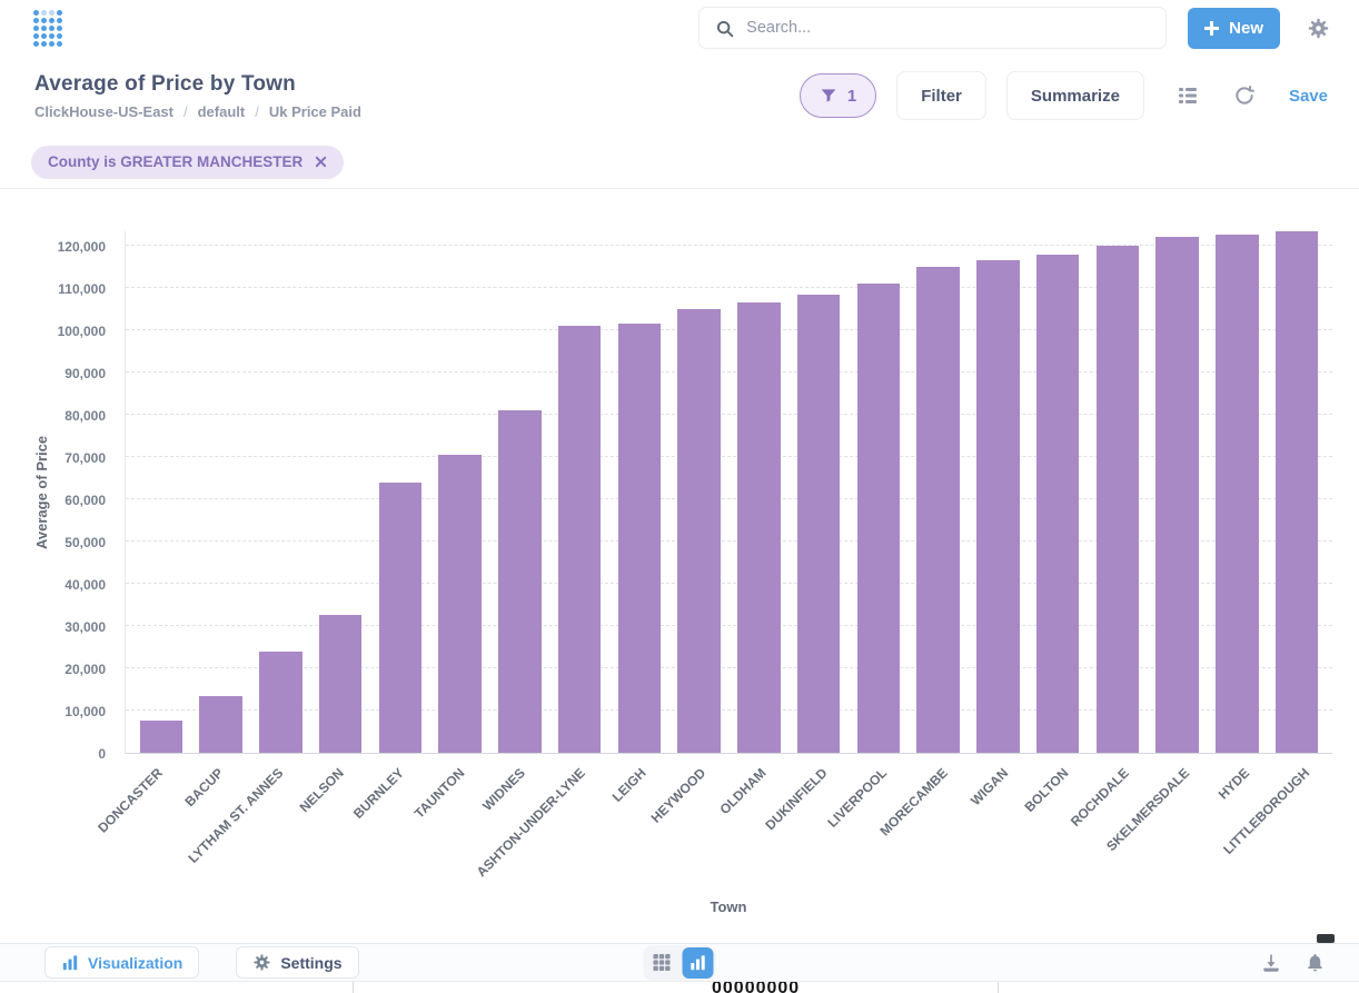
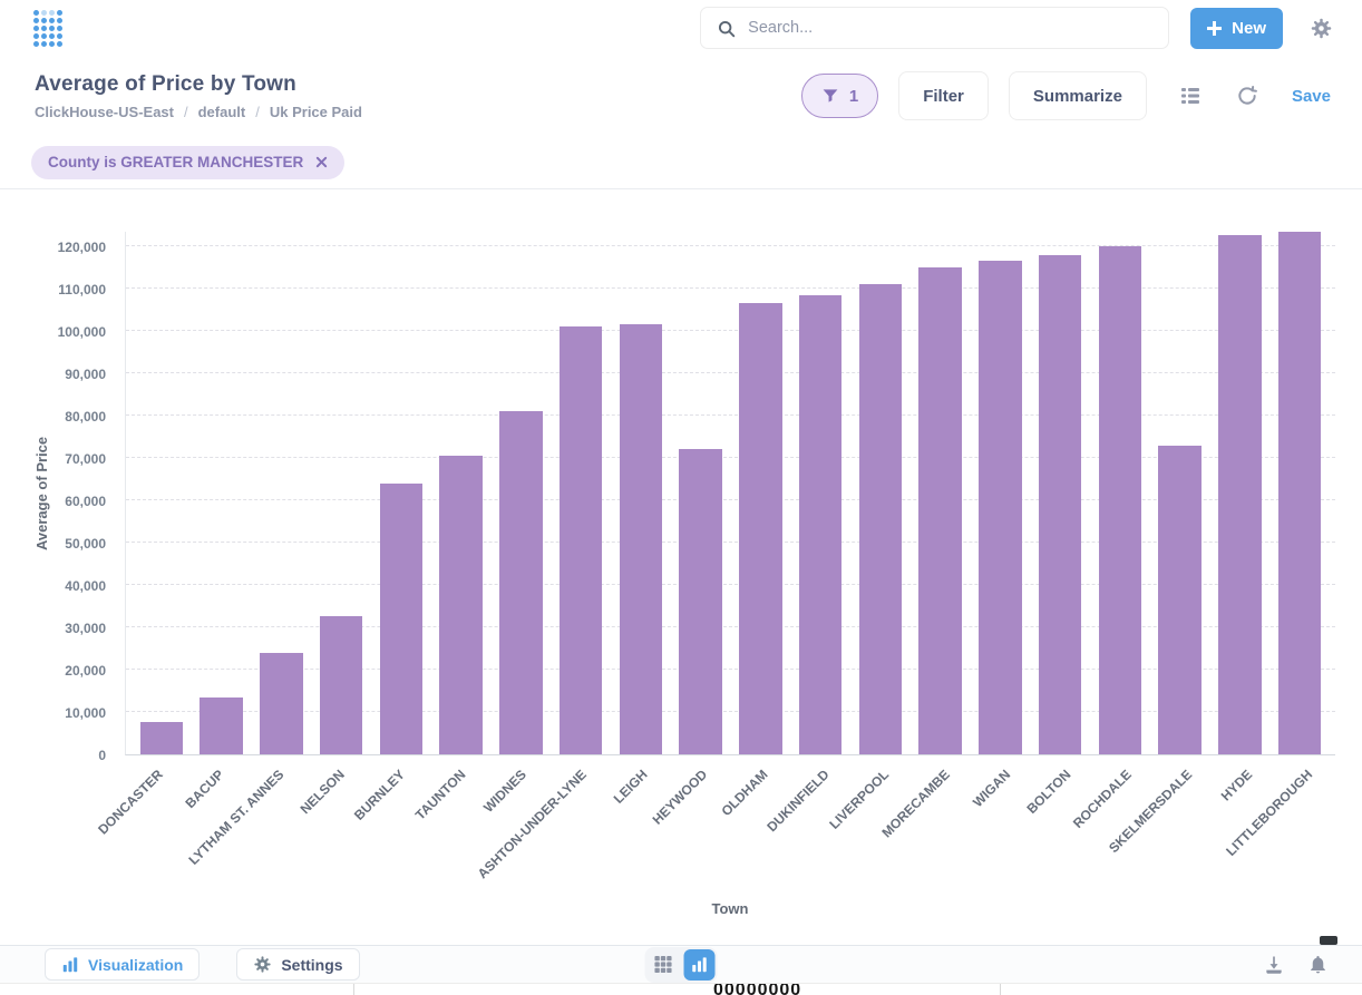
HEYWOOD: 105000 -> 72000
SKELMERSDALE: 122000 -> 73000
